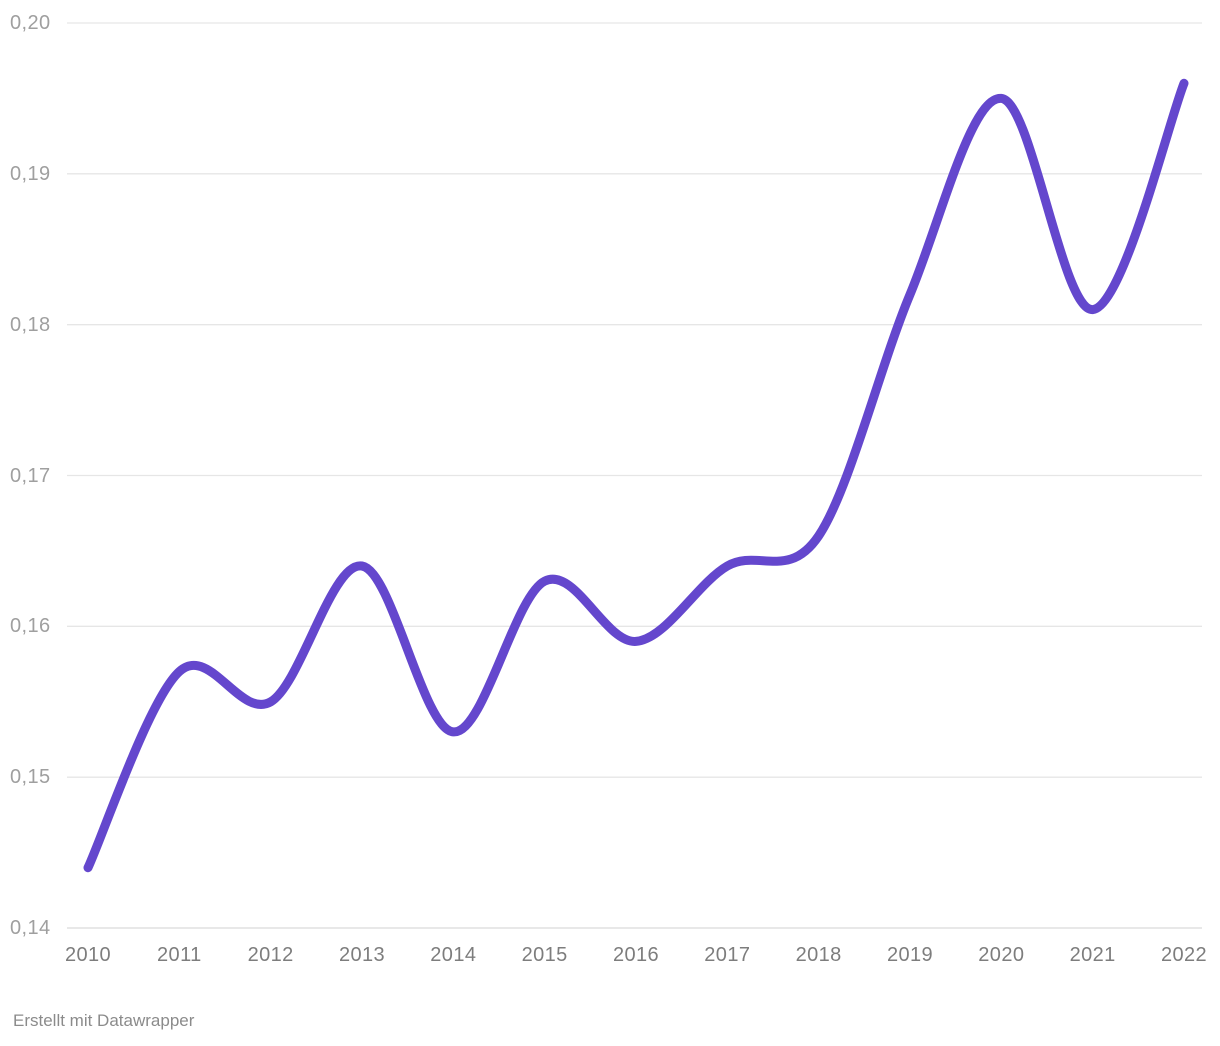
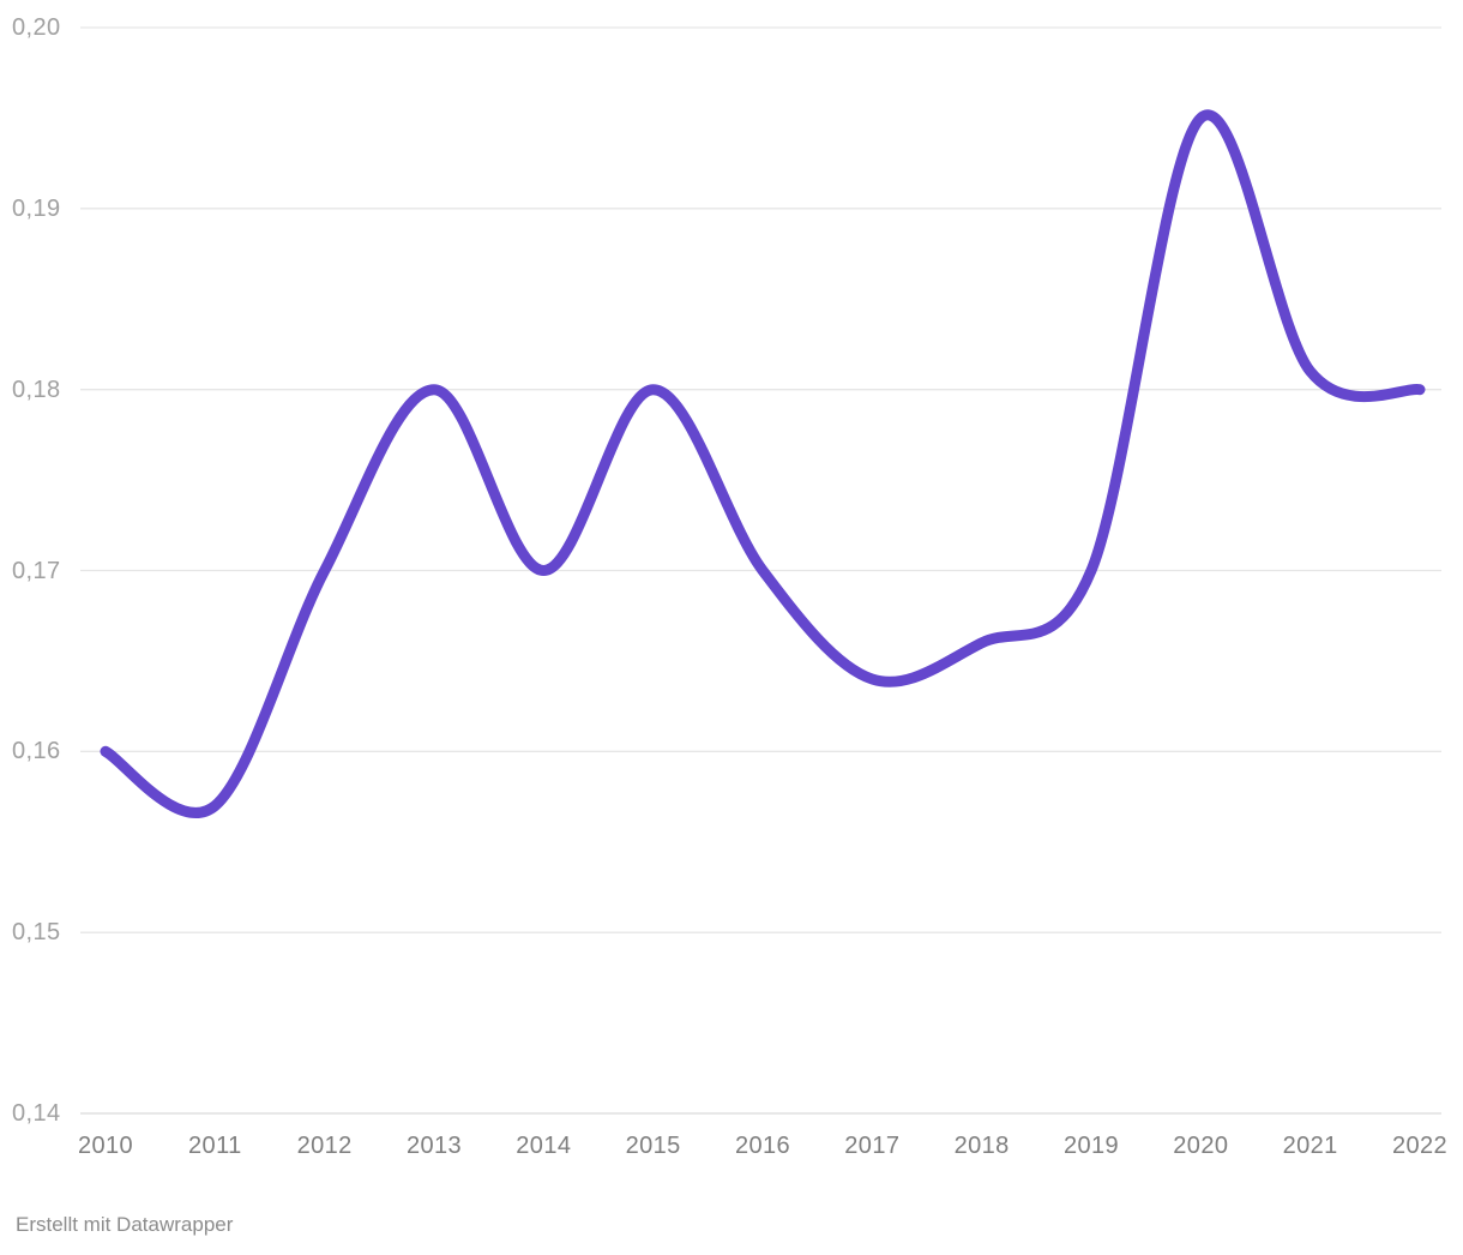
2010: 0,14 -> 0,16
2012: 0,15 -> 0,17
2013: 0,16 -> 0,18
2014: 0,15 -> 0,17
2015: 0,16 -> 0,18
2016: 0,16 -> 0,17
2019: 0,18 -> 0,17
2022: 0,20 -> 0,18
